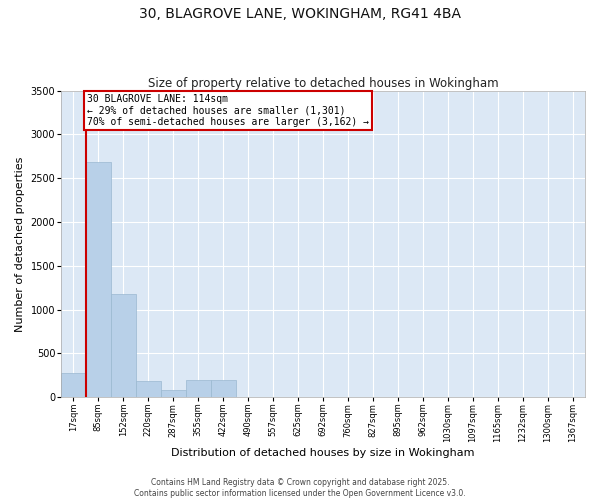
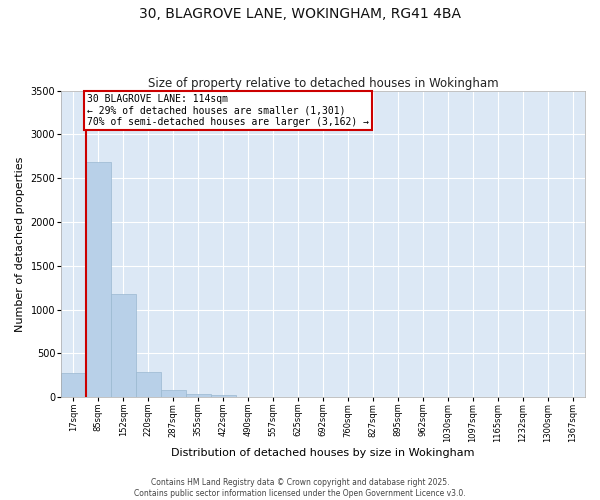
220sqm: 180 -> 290
355sqm: 200 -> 40
422sqm: 200 -> 20
